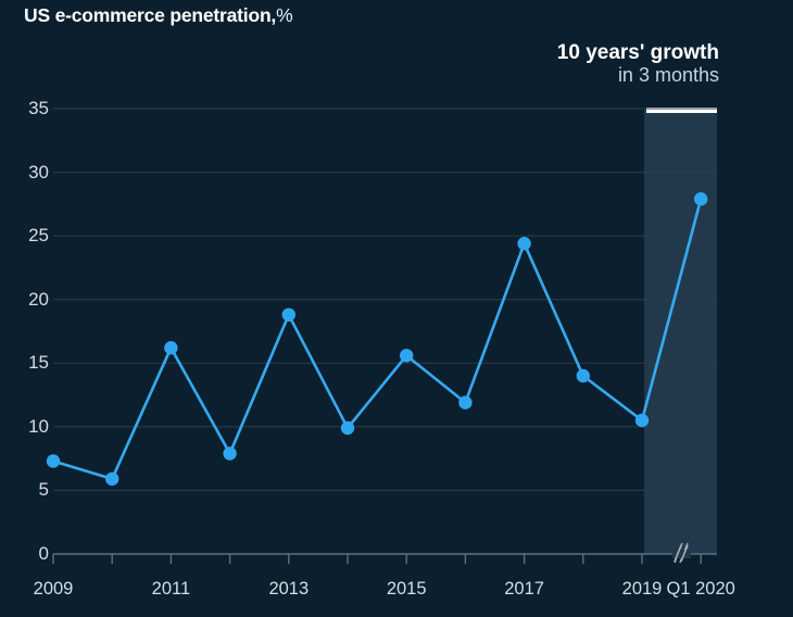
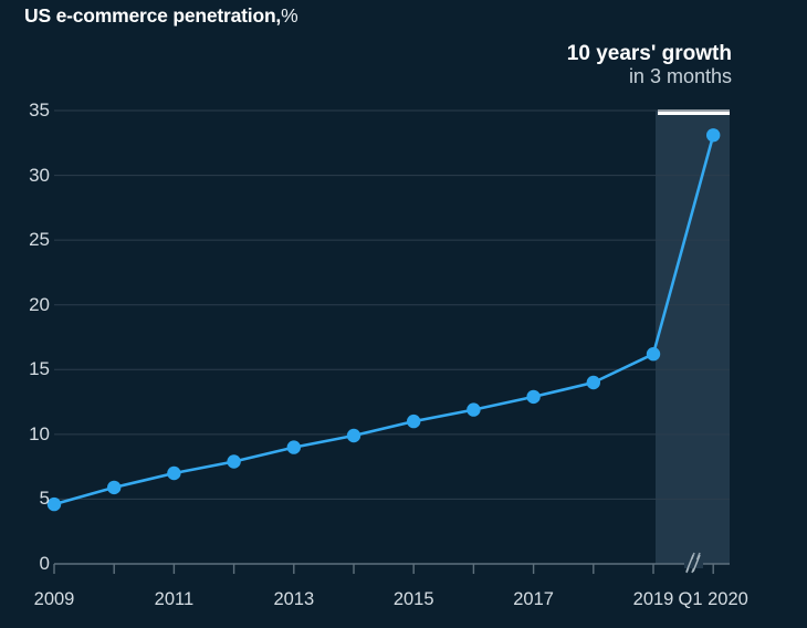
2009: 7.3 -> 4.6
2011: 16.2 -> 7.0
2013: 18.8 -> 9.0
2015: 15.6 -> 11.0
2017: 24.4 -> 12.9
2019: 10.5 -> 16.2
Q1 2020: 27.9 -> 33.1
